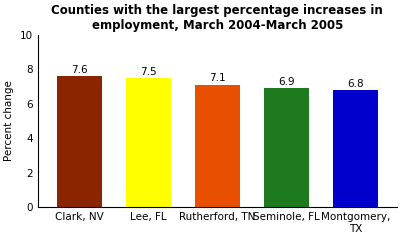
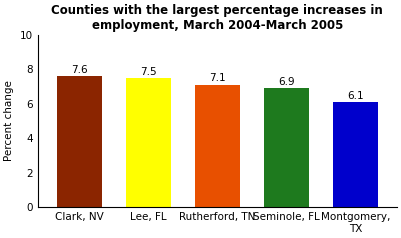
Montgomery, TX: 6.8 -> 6.1
